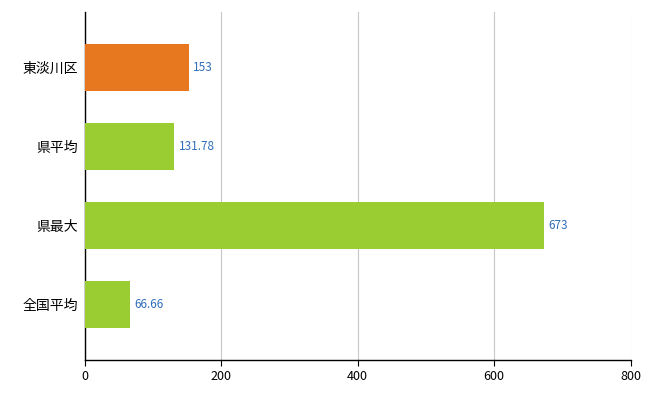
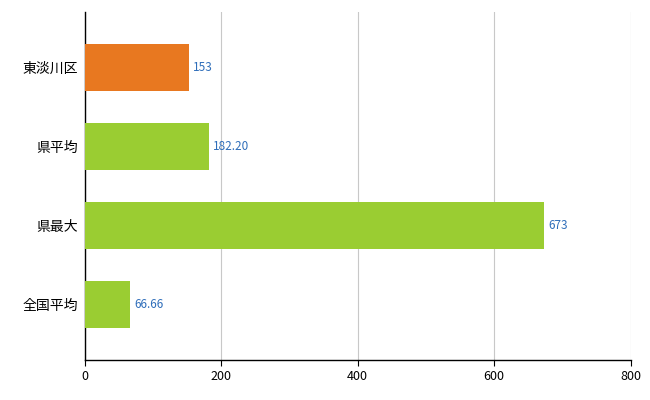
県平均: 131.78 -> 182.20
